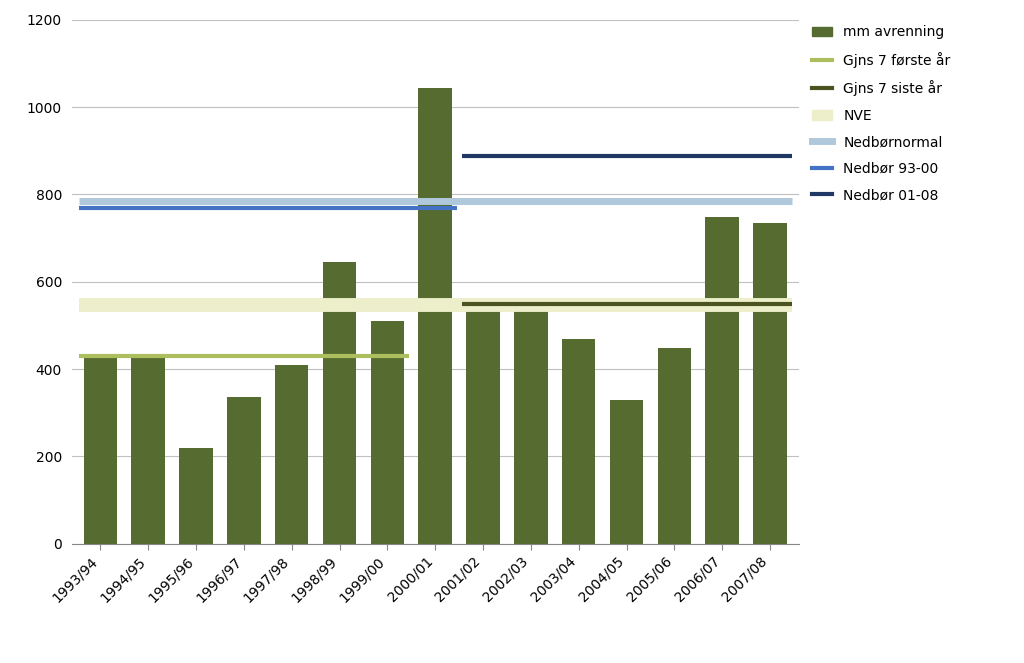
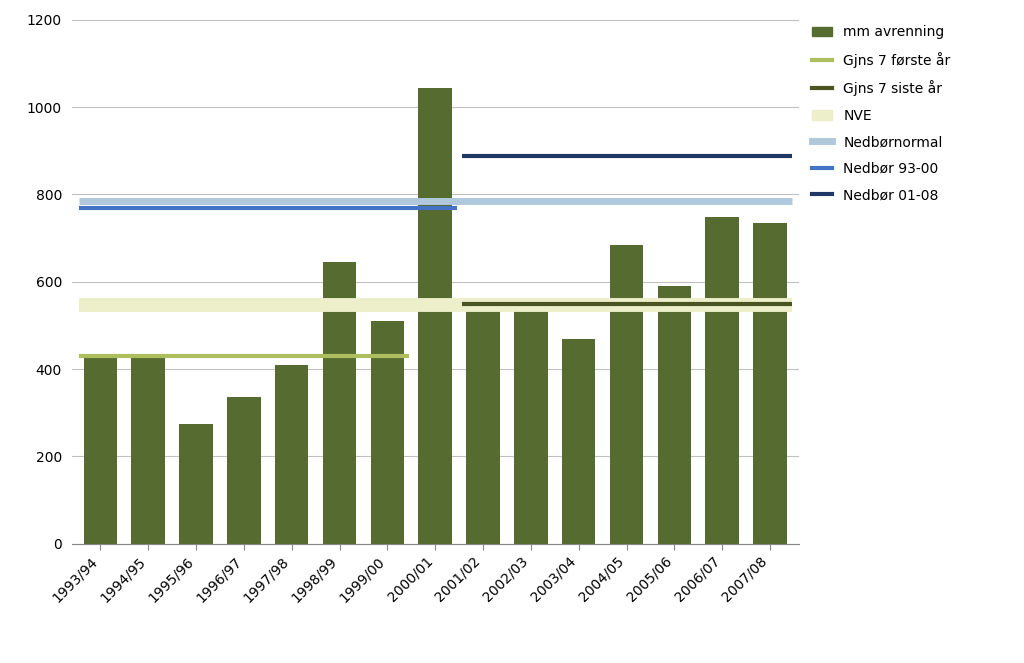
1995/96: 220 -> 275
2004/05: 330 -> 685
2005/06: 448 -> 590
